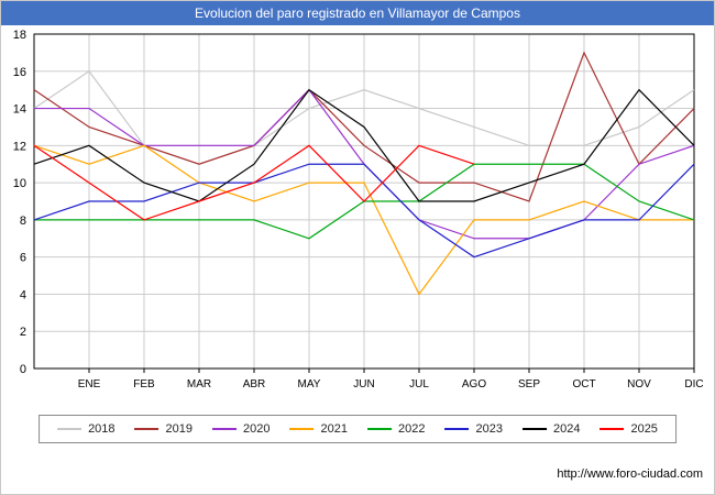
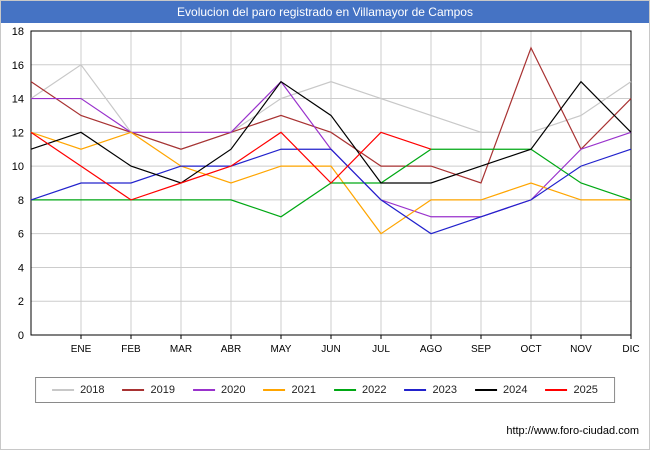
2019/MAY: 15 -> 13
2021/JUL: 4 -> 6
2023/NOV: 8 -> 10
